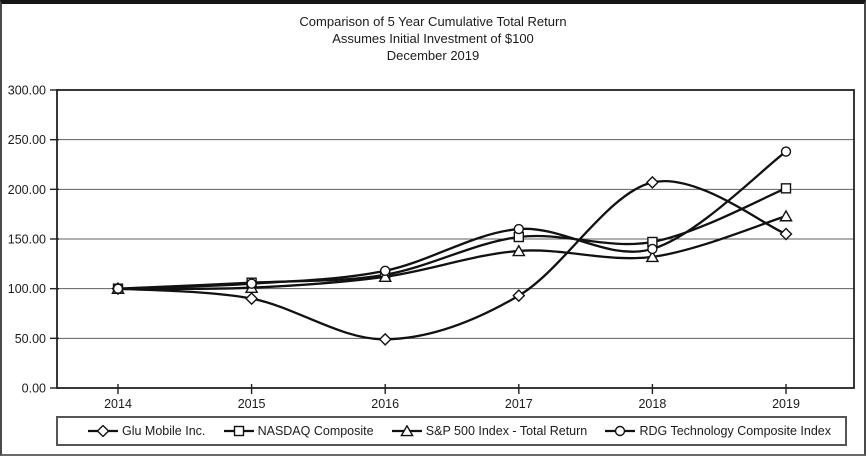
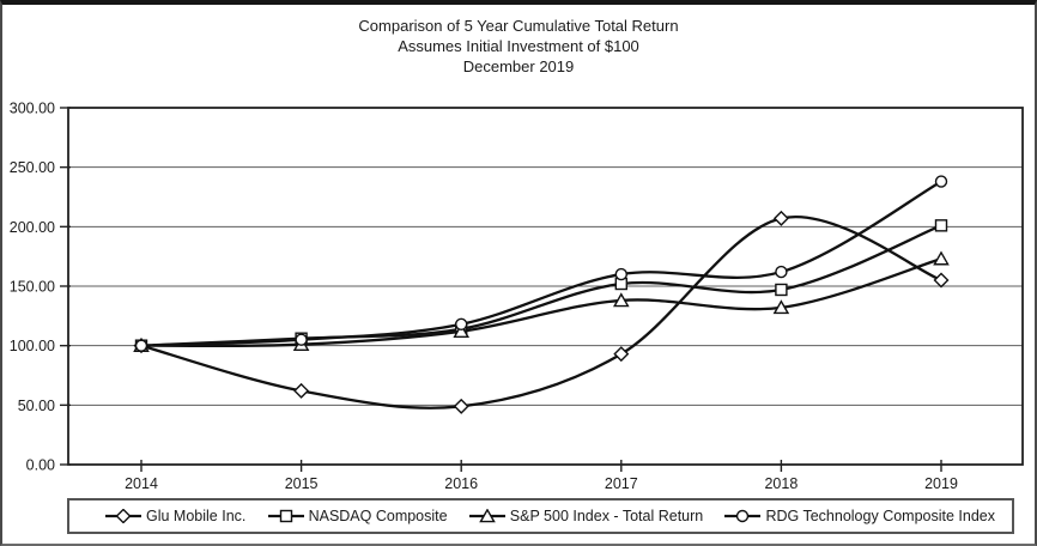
Glu Mobile Inc./2015: 90 -> 60
RDG Technology Composite Index/2018: 140 -> 160
